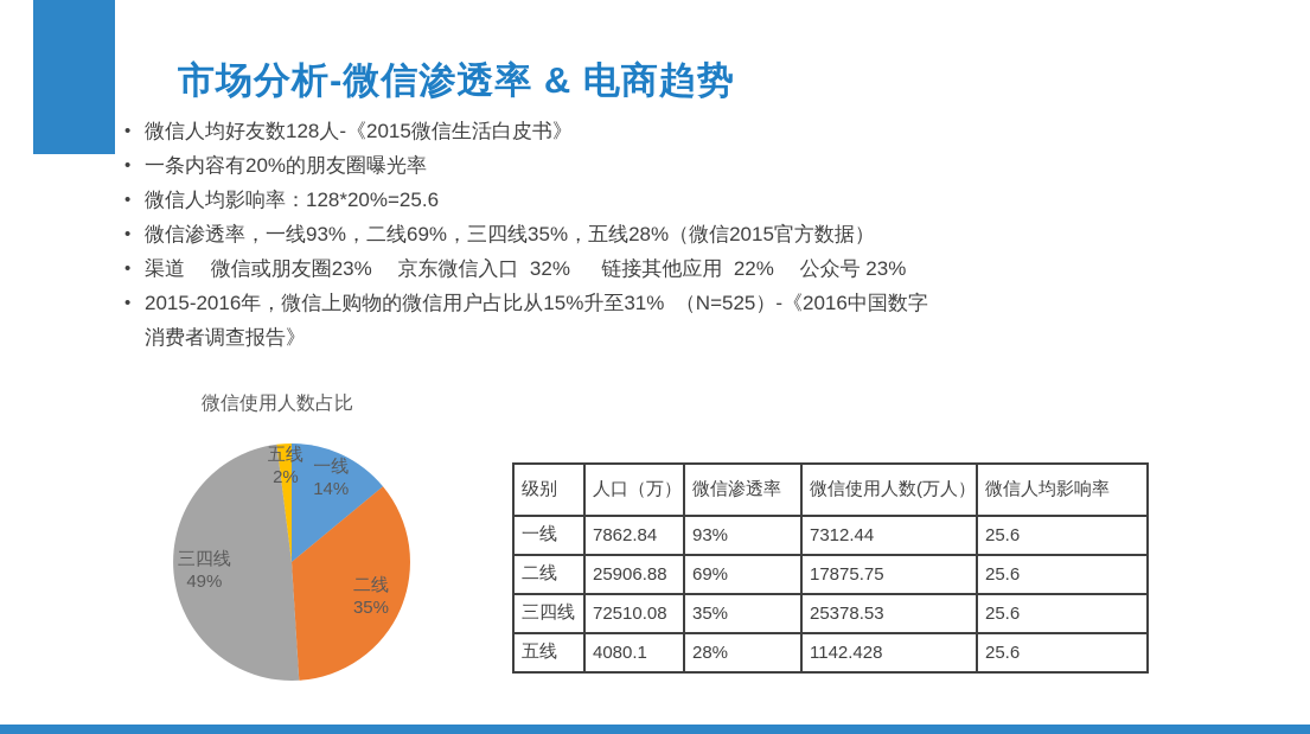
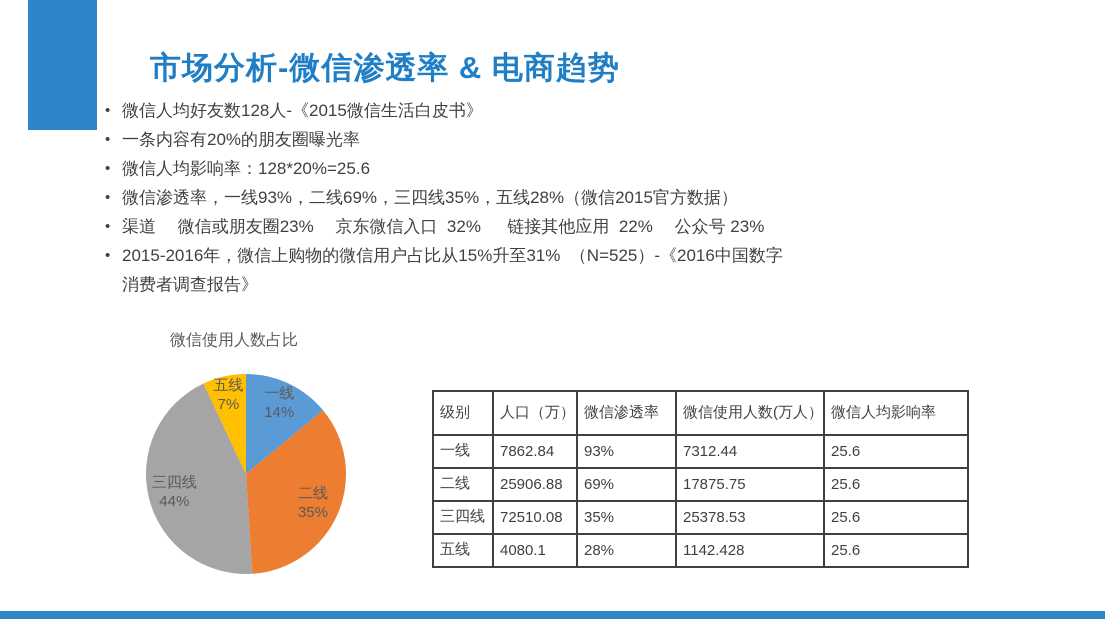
三四线: 49% -> 44%
五线: 2% -> 7%
